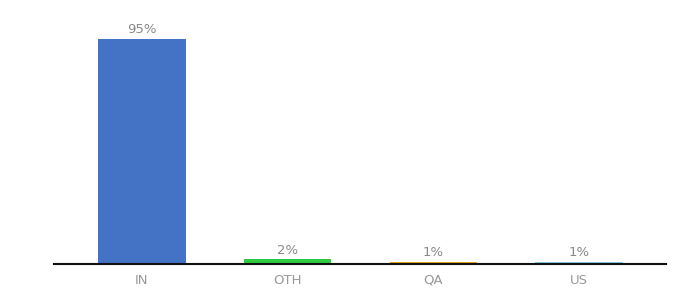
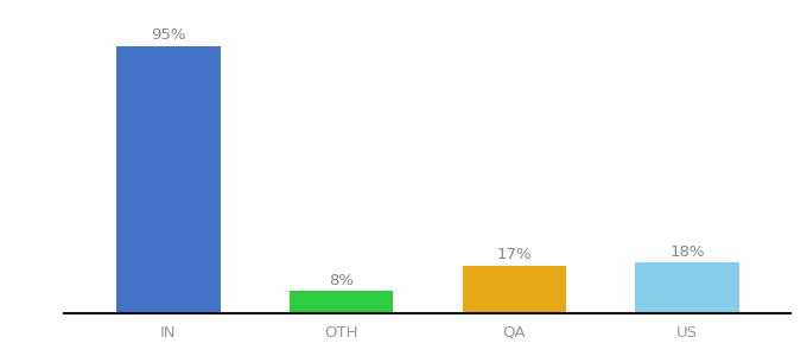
OTH: 2% -> 8%
QA: 1% -> 17%
US: 1% -> 18%
